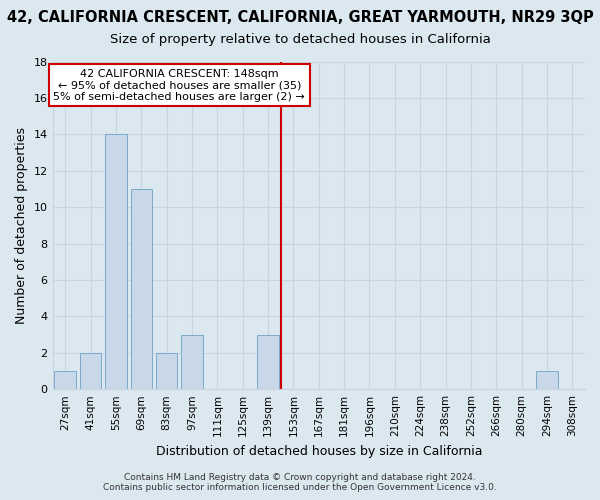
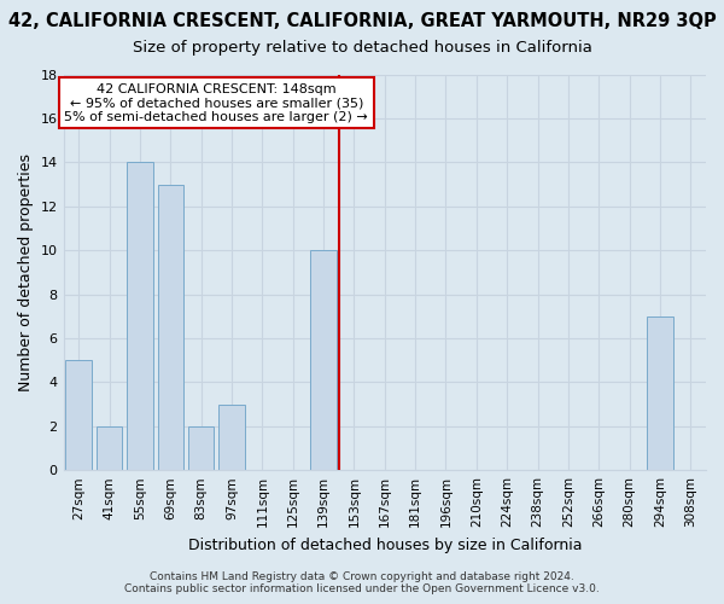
27sqm: 1 -> 5
69sqm: 11 -> 13
139sqm: 3 -> 10
294sqm: 1 -> 7
